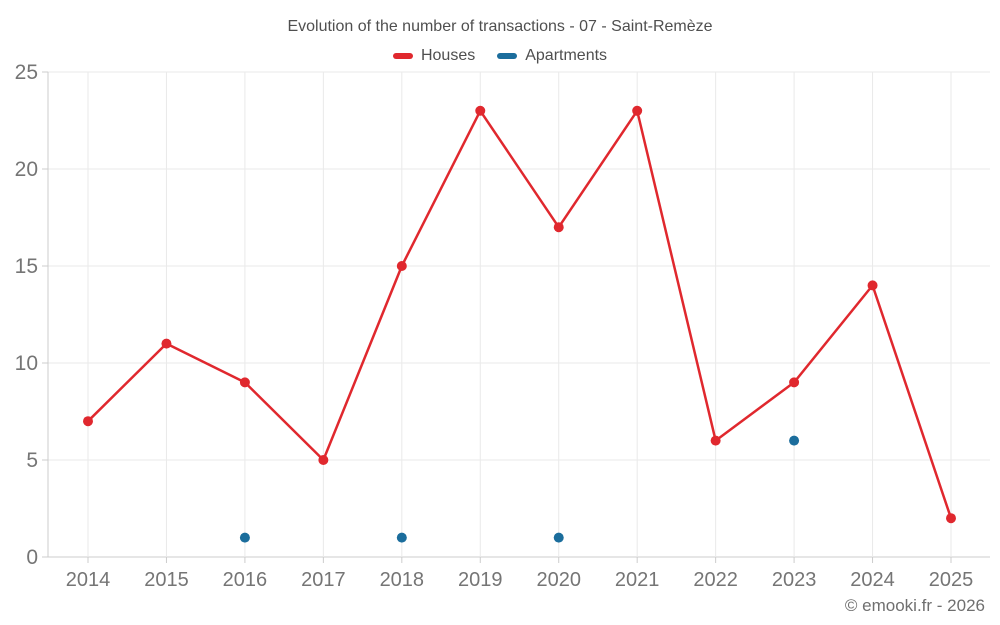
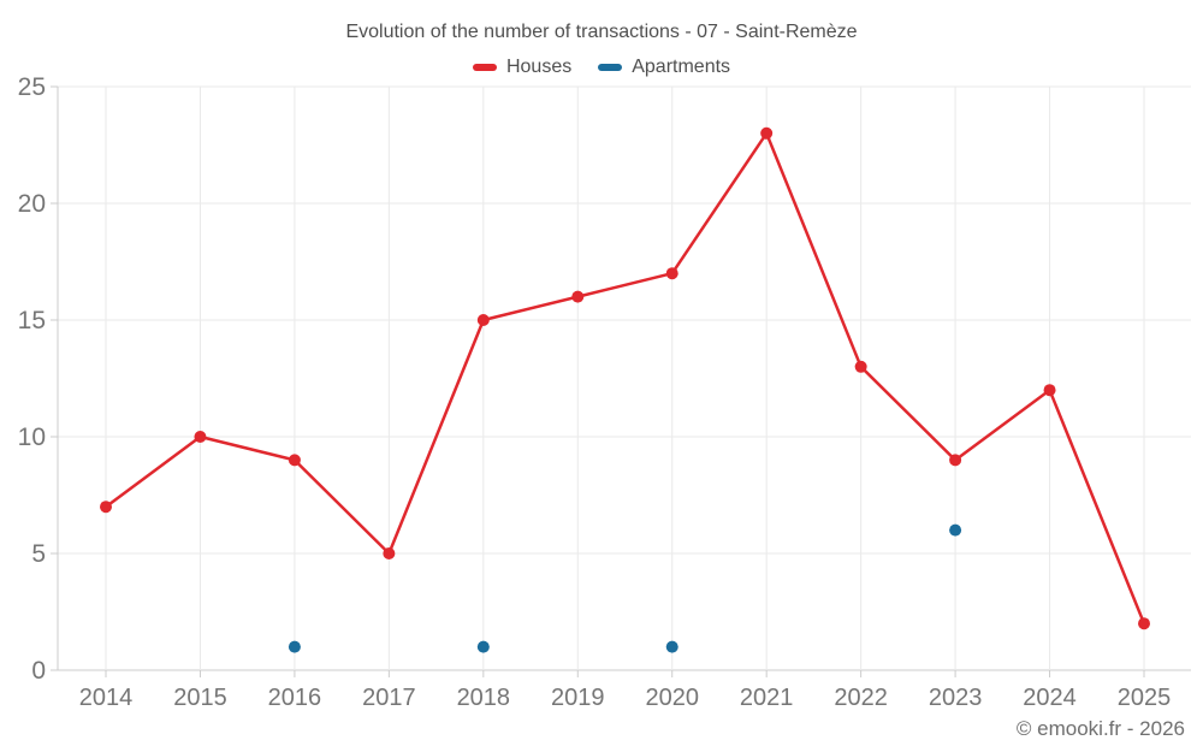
Houses/2015: 11 -> 10
Houses/2019: 23 -> 16
Houses/2022: 6 -> 13
Houses/2024: 14 -> 12
